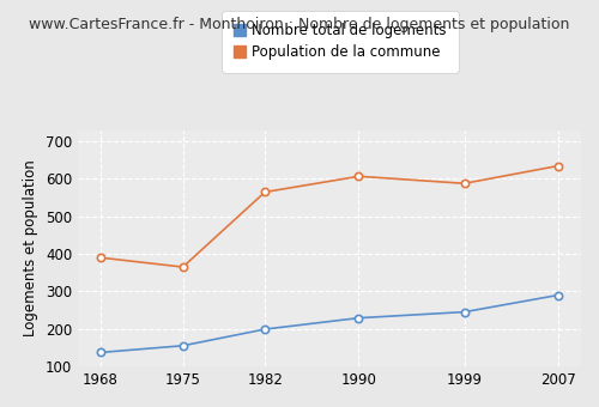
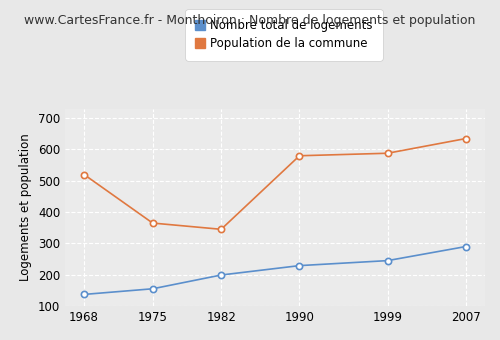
Population de la commune/1968: 390 -> 520
Population de la commune/1982: 565 -> 345
Population de la commune/1990: 607 -> 580
